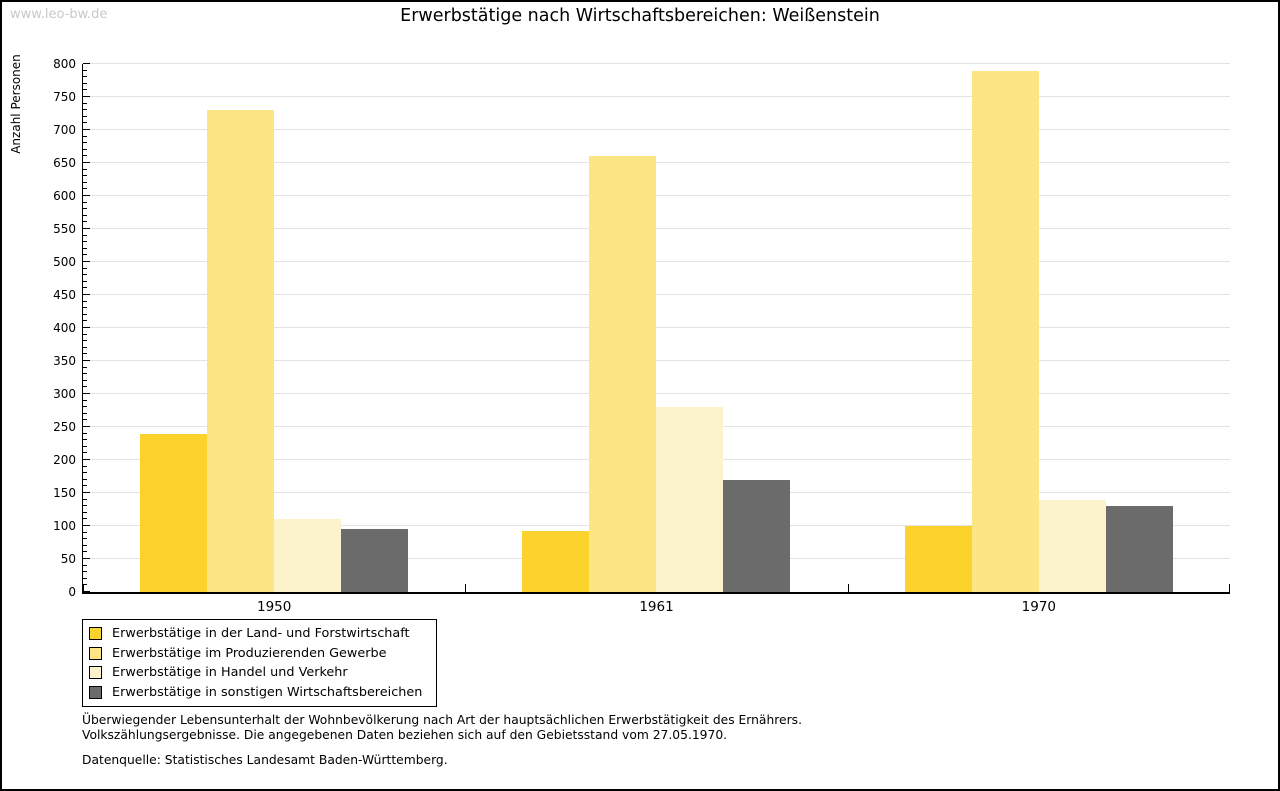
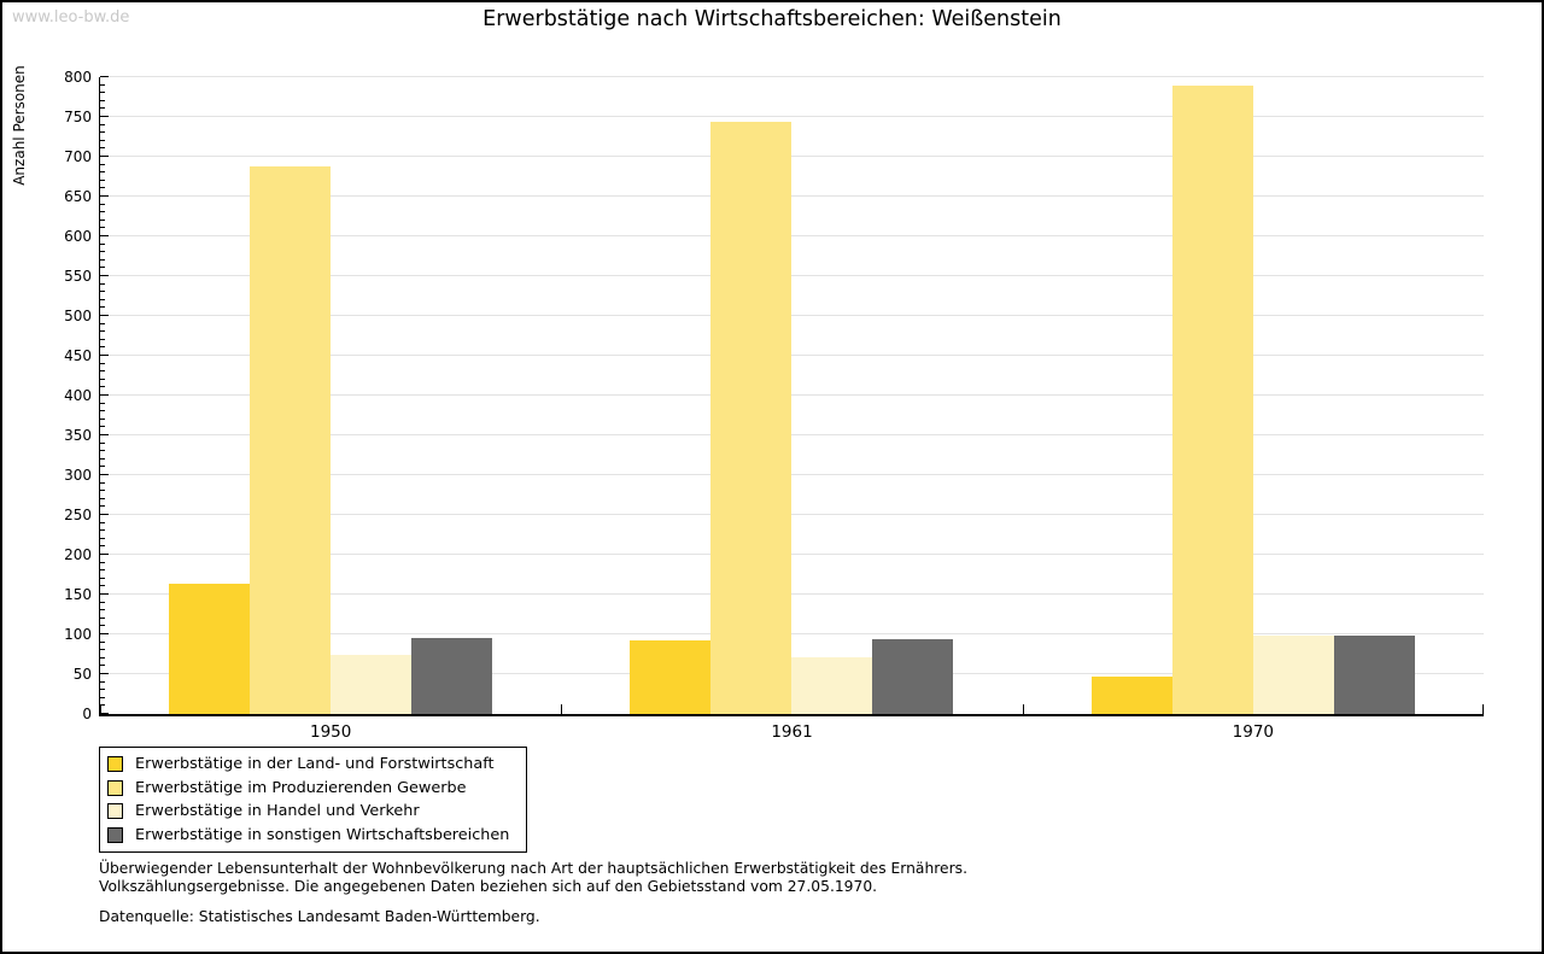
Erwerbstätige in der Land- und Forstwirtschaft/1950: 240 -> 160
Erwerbstätige im Produzierenden Gewerbe/1950: 730 -> 690
Erwerbstätige in Handel und Verkehr/1950: 110 -> 80
Erwerbstätige im Produzierenden Gewerbe/1961: 660 -> 740
Erwerbstätige in Handel und Verkehr/1961: 280 -> 70
Erwerbstätige in sonstigen Wirtschaftsbereichen/1961: 170 -> 90
Erwerbstätige in der Land- und Forstwirtschaft/1970: 100 -> 50
Erwerbstätige in Handel und Verkehr/1970: 140 -> 100
Erwerbstätige in sonstigen Wirtschaftsbereichen/1970: 130 -> 100
